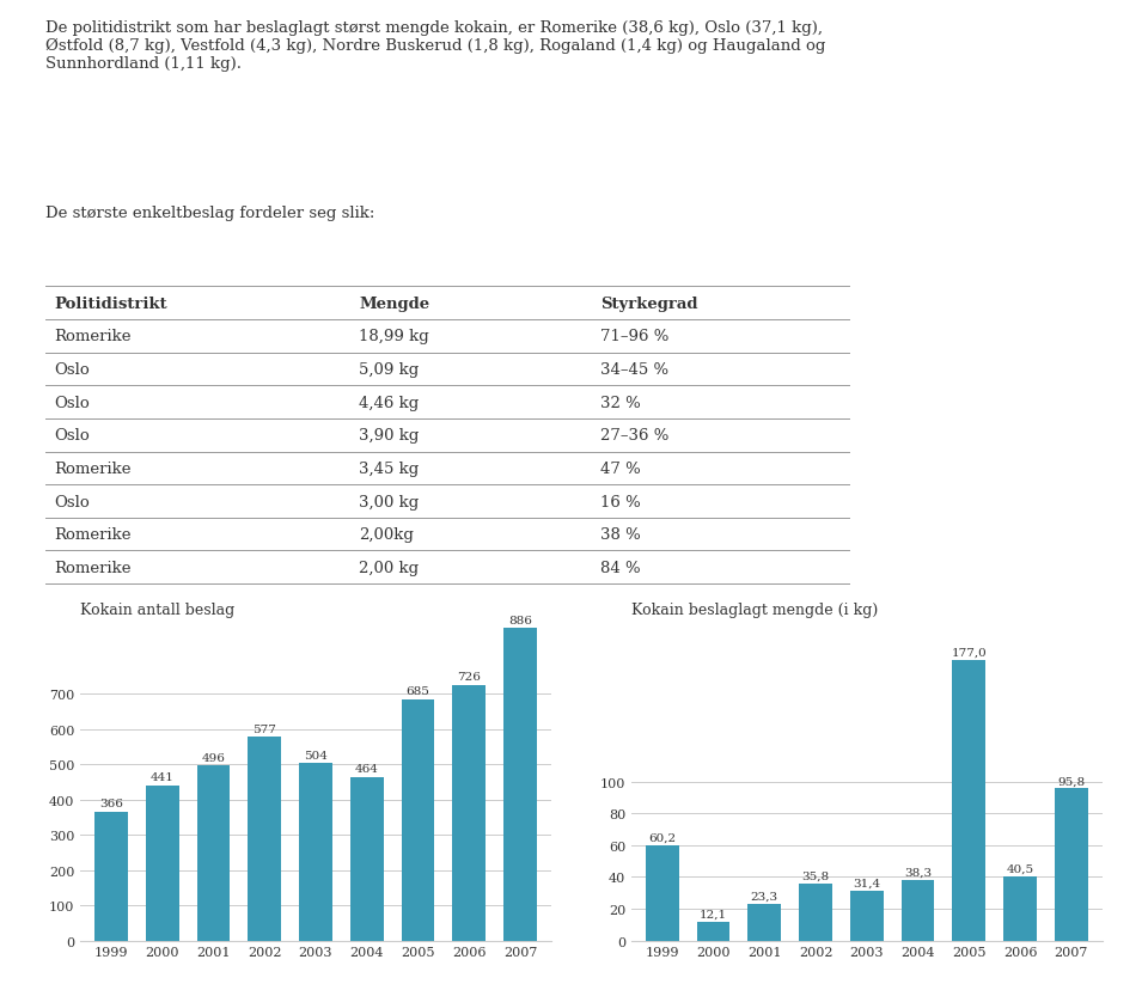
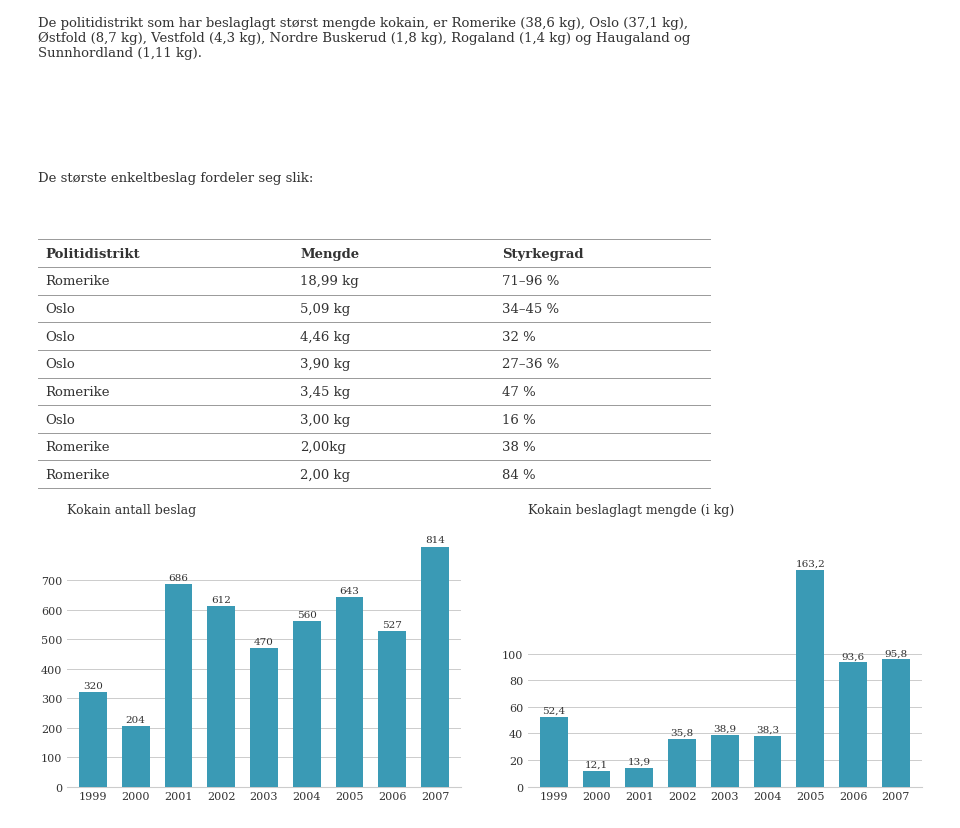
Kokain antall beslag/1999: 366 -> 320
Kokain antall beslag/2000: 441 -> 204
Kokain antall beslag/2001: 496 -> 686
Kokain antall beslag/2002: 577 -> 612
Kokain antall beslag/2003: 504 -> 470
Kokain antall beslag/2004: 464 -> 560
Kokain antall beslag/2005: 685 -> 643
Kokain antall beslag/2006: 726 -> 527
Kokain antall beslag/2007: 886 -> 814
Kokain beslaglagt mengde (i kg)/1999: 60,2 -> 52,4
Kokain beslaglagt mengde (i kg)/2001: 23,3 -> 13,9
Kokain beslaglagt mengde (i kg)/2003: 31,4 -> 38,9
Kokain beslaglagt mengde (i kg)/2005: 177,0 -> 163,2
Kokain beslaglagt mengde (i kg)/2006: 40,5 -> 93,6
